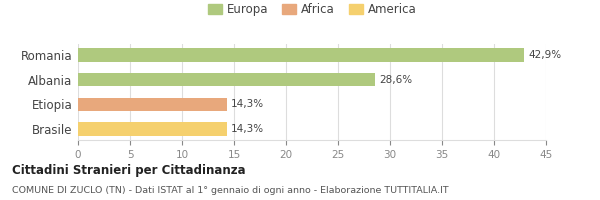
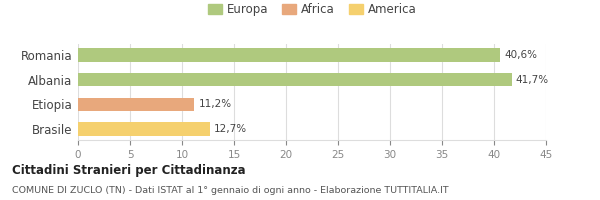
Romania: 42,9% -> 40,6%
Albania: 28,6% -> 41,7%
Etiopia: 14,3% -> 11,2%
Brasile: 14,3% -> 12,7%
